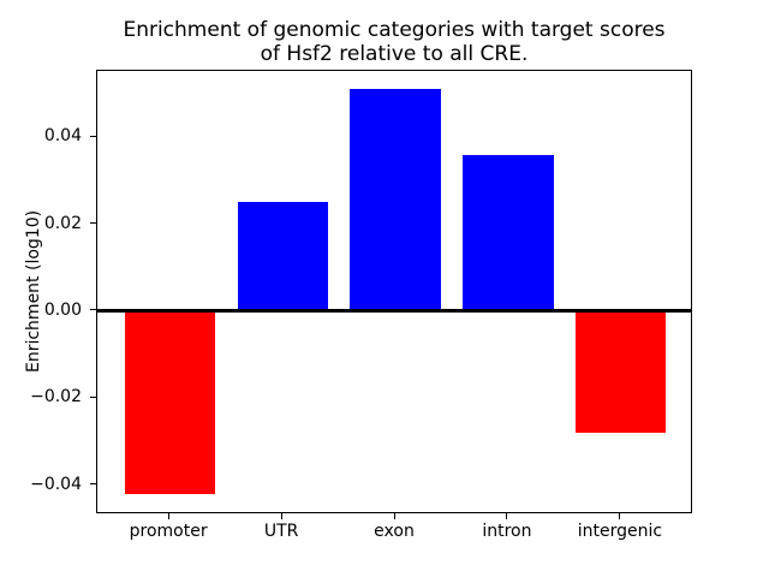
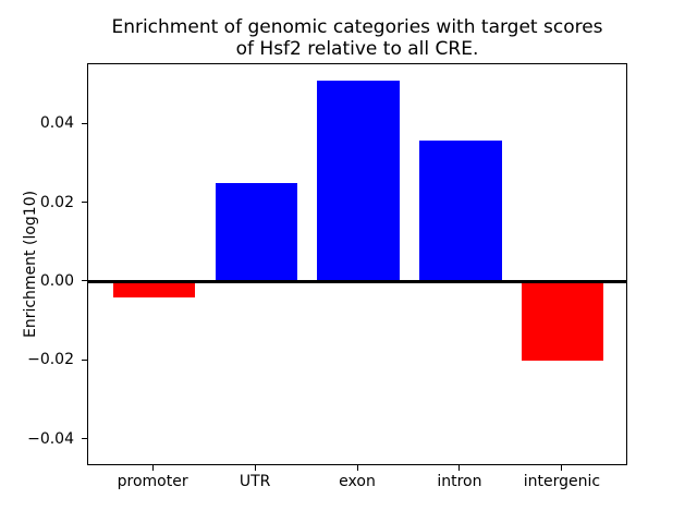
promoter: -0.042 -> -0.004
intergenic: -0.028 -> -0.020
